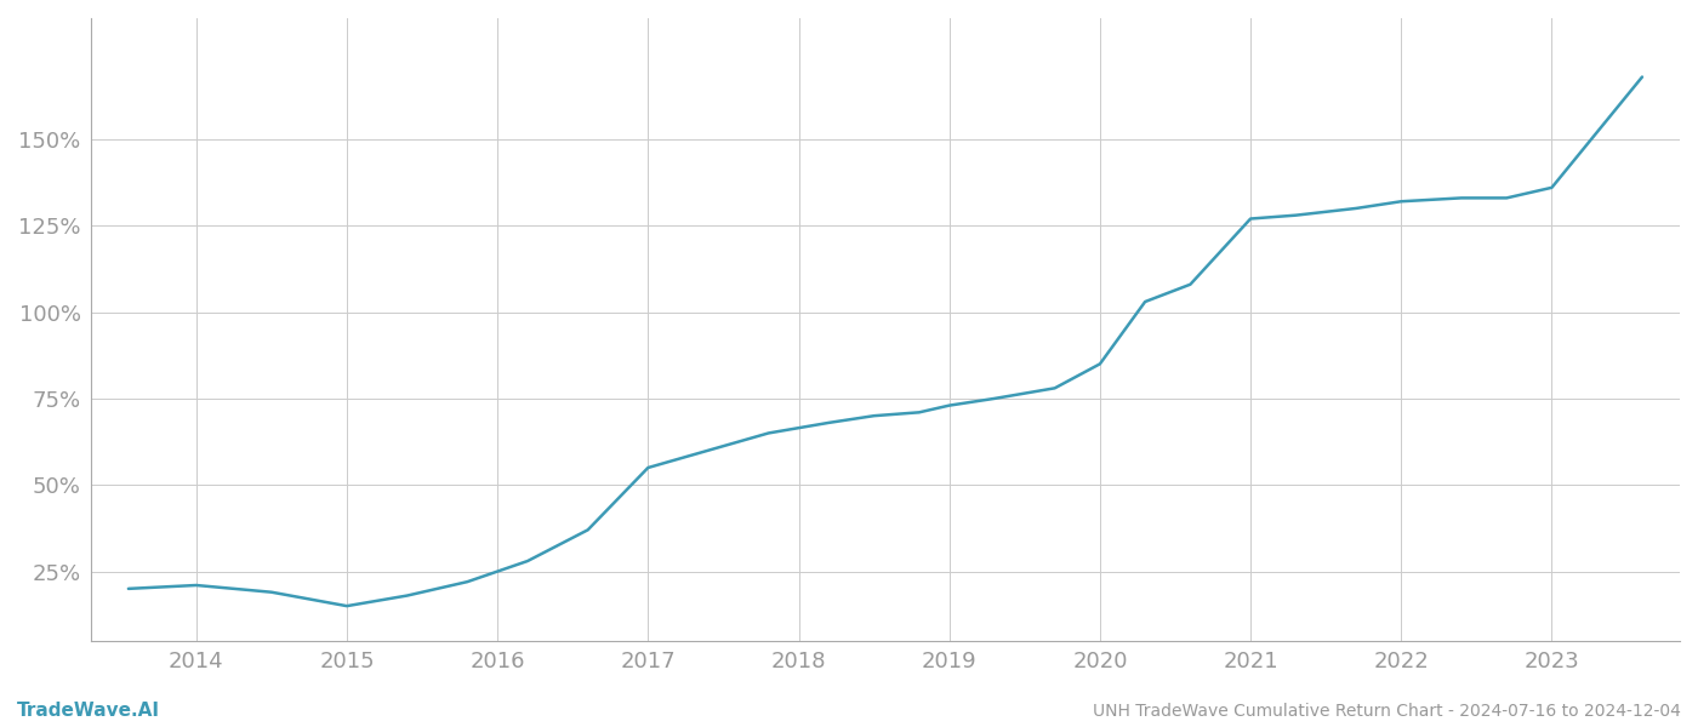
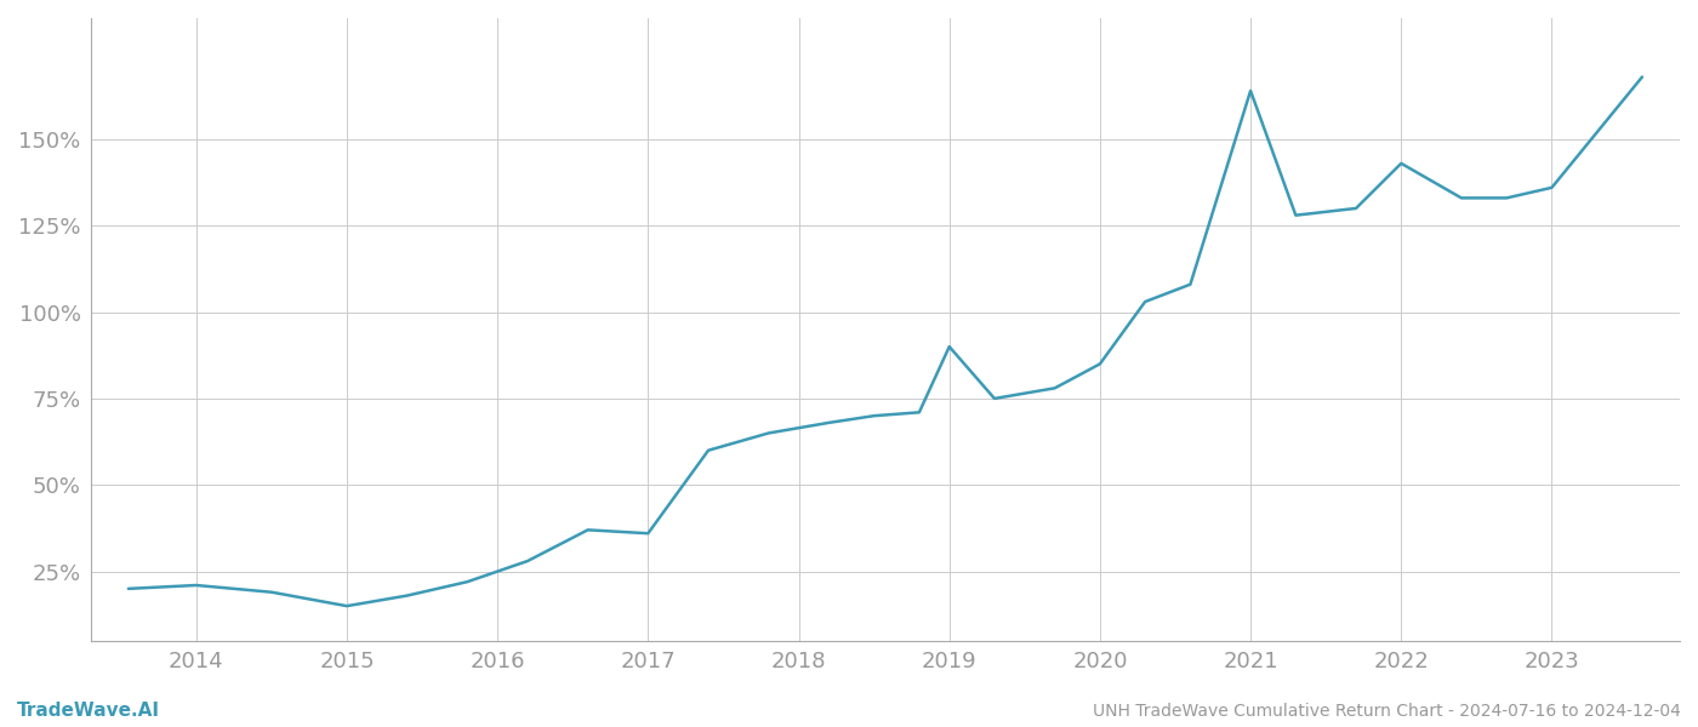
2017: 55% -> 36%
2019: 73% -> 90%
2021: 127% -> 164%
2022: 132% -> 143%
